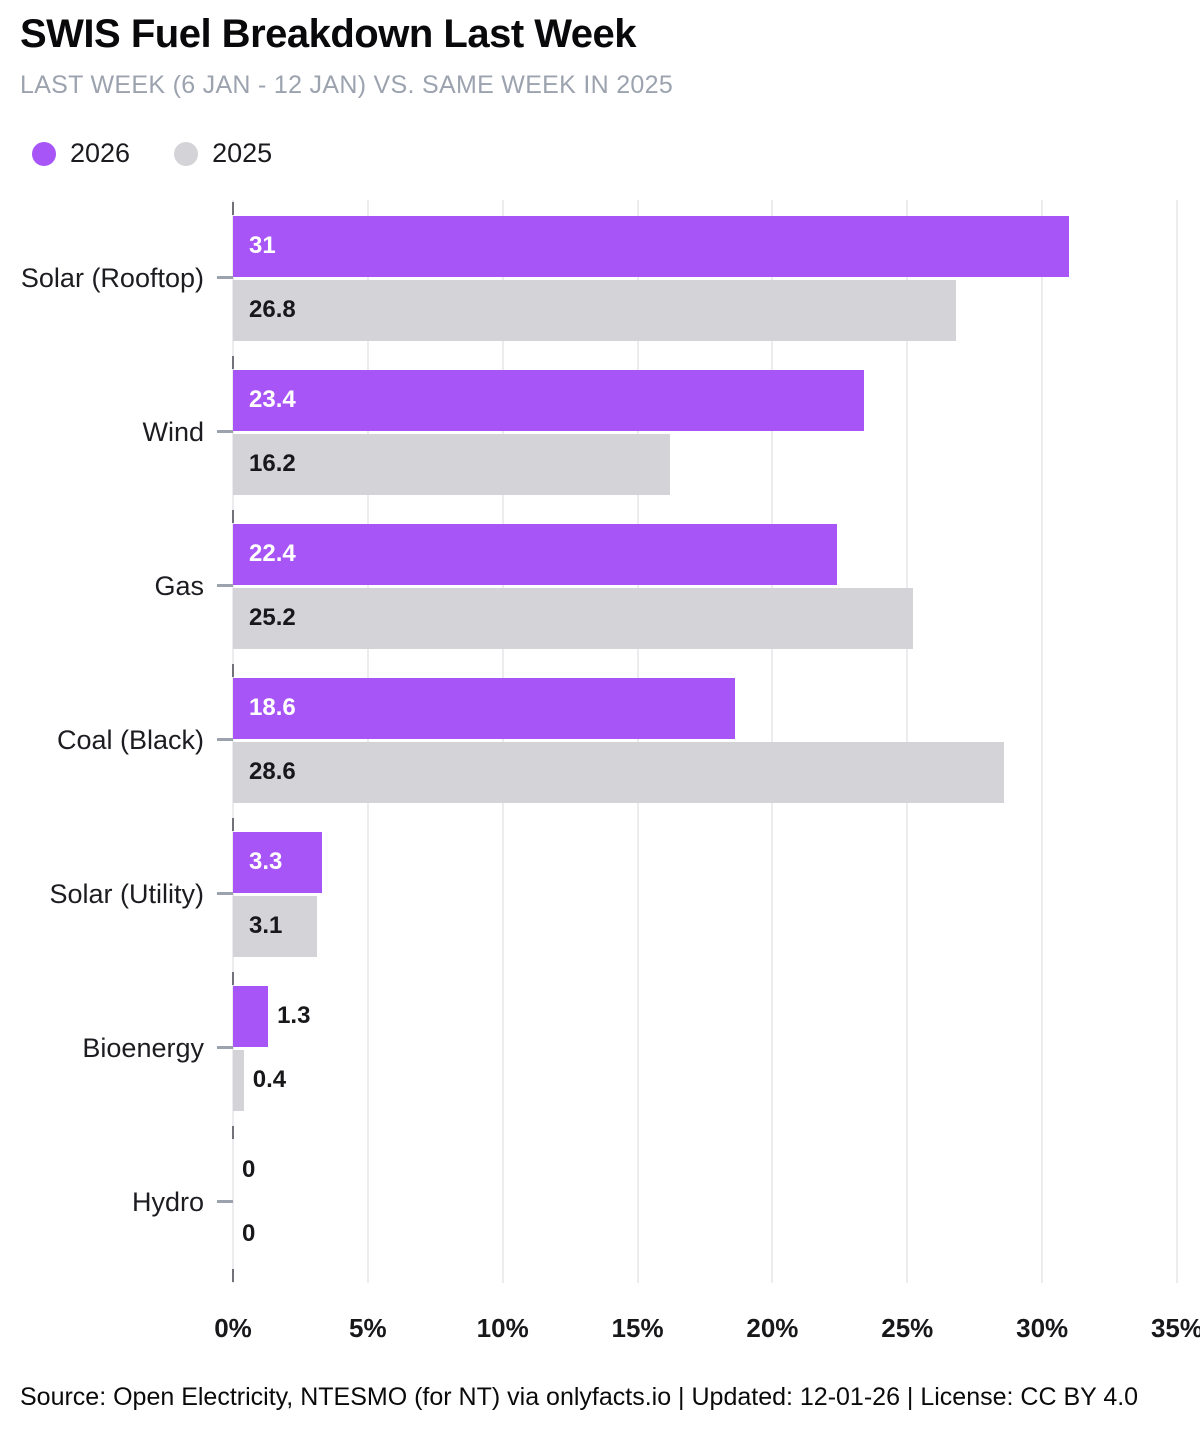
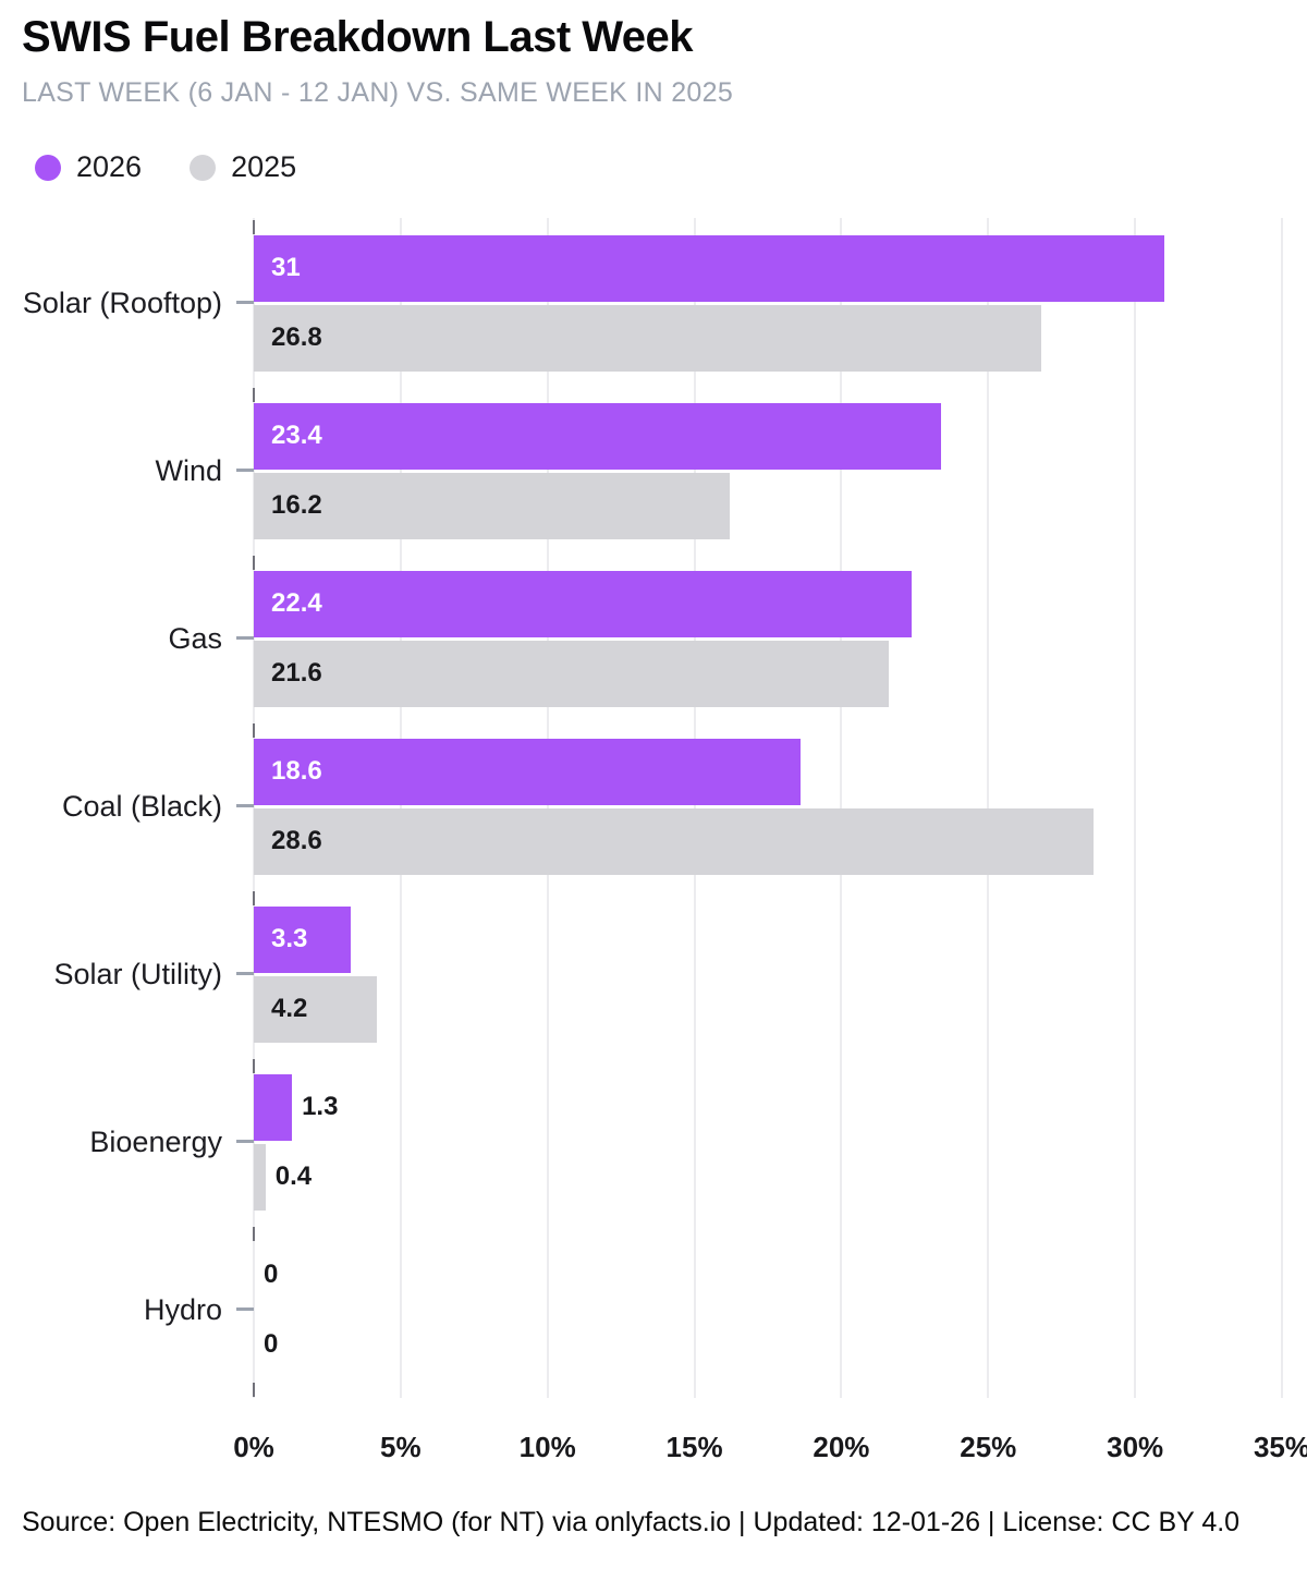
2025/Gas: 25.2 -> 21.6
2025/Solar (Utility): 3.1 -> 4.2
